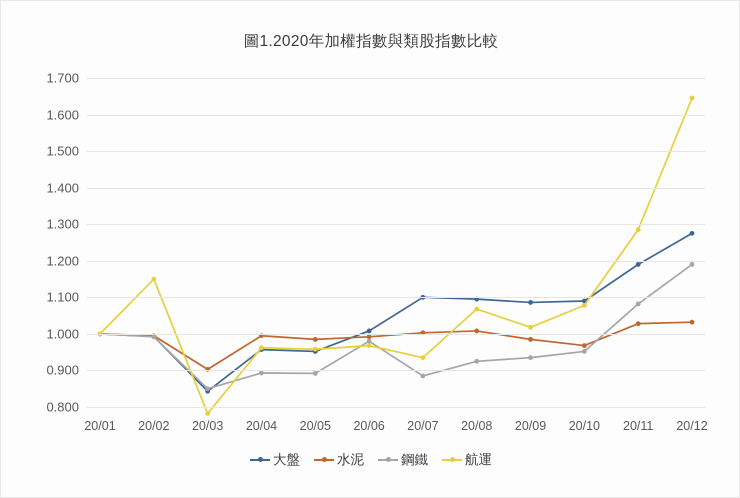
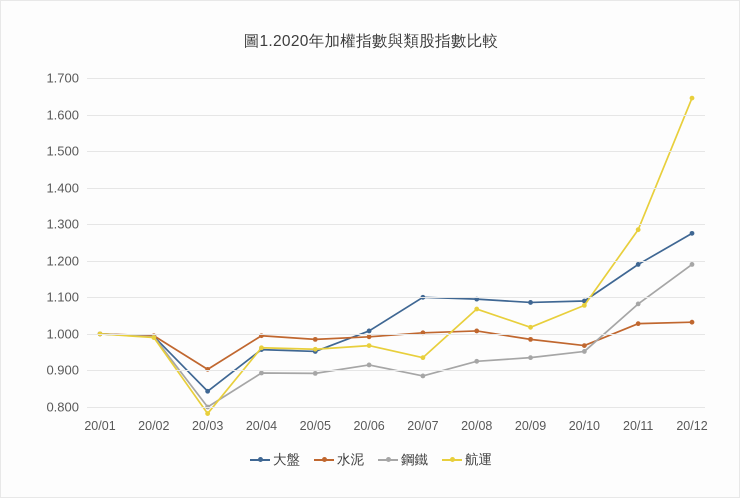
航運/20/02: 1.15 -> 0.99
鋼鐵/20/03: 0.85 -> 0.80
鋼鐵/20/06: 0.98 -> 0.92
